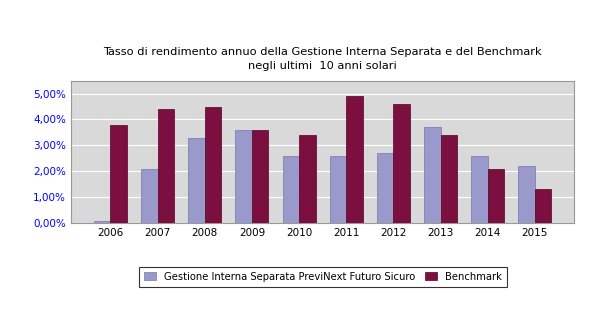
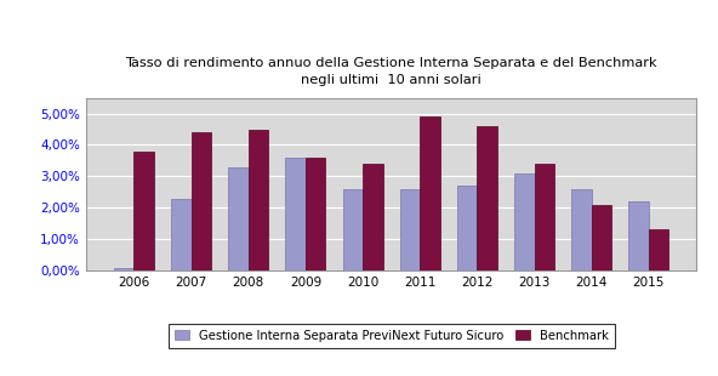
Gestione Interna Separata PreviNext Futuro Sicuro/2007: 2,1% -> 2,3%
Gestione Interna Separata PreviNext Futuro Sicuro/2013: 3,7% -> 3,1%
